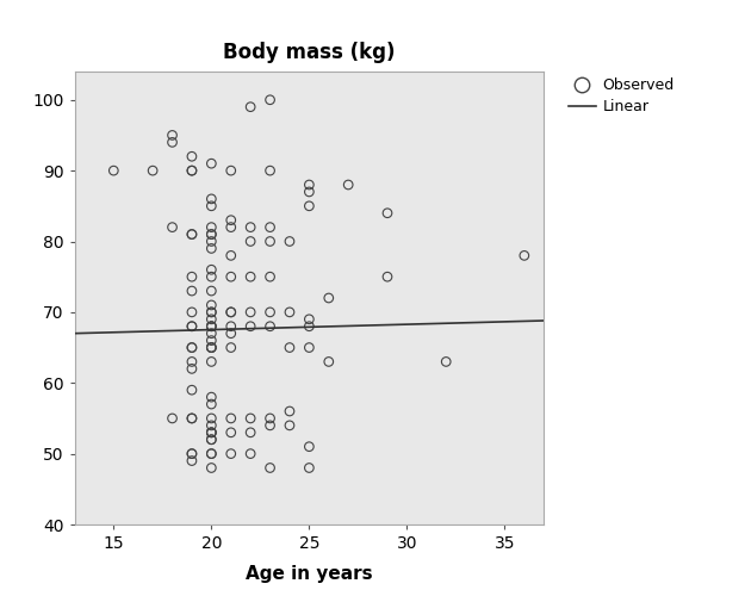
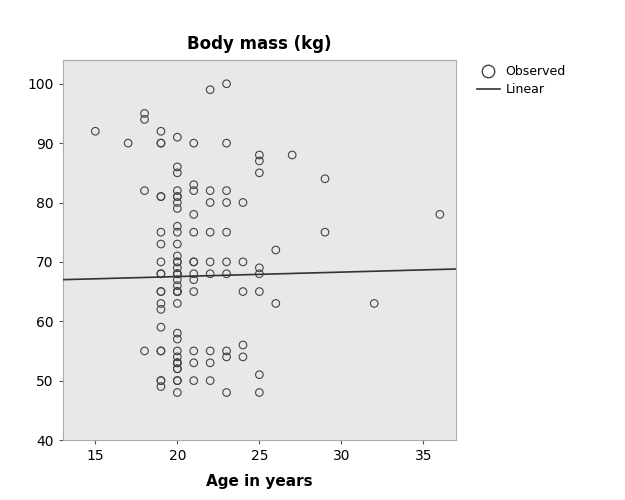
15: 90 -> 92
